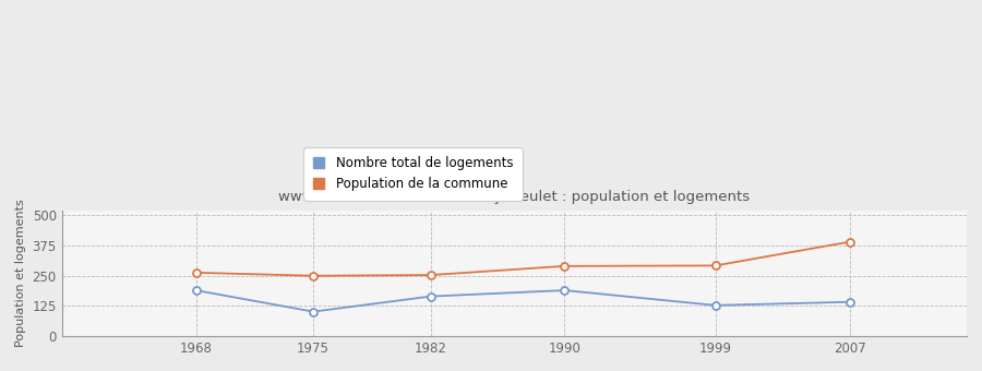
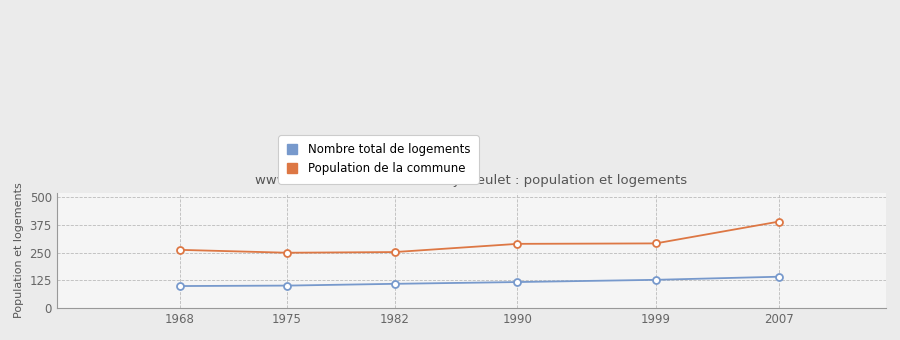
Nombre total de logements/1968: 190 -> 100
Nombre total de logements/1982: 165 -> 110
Nombre total de logements/1990: 190 -> 118
